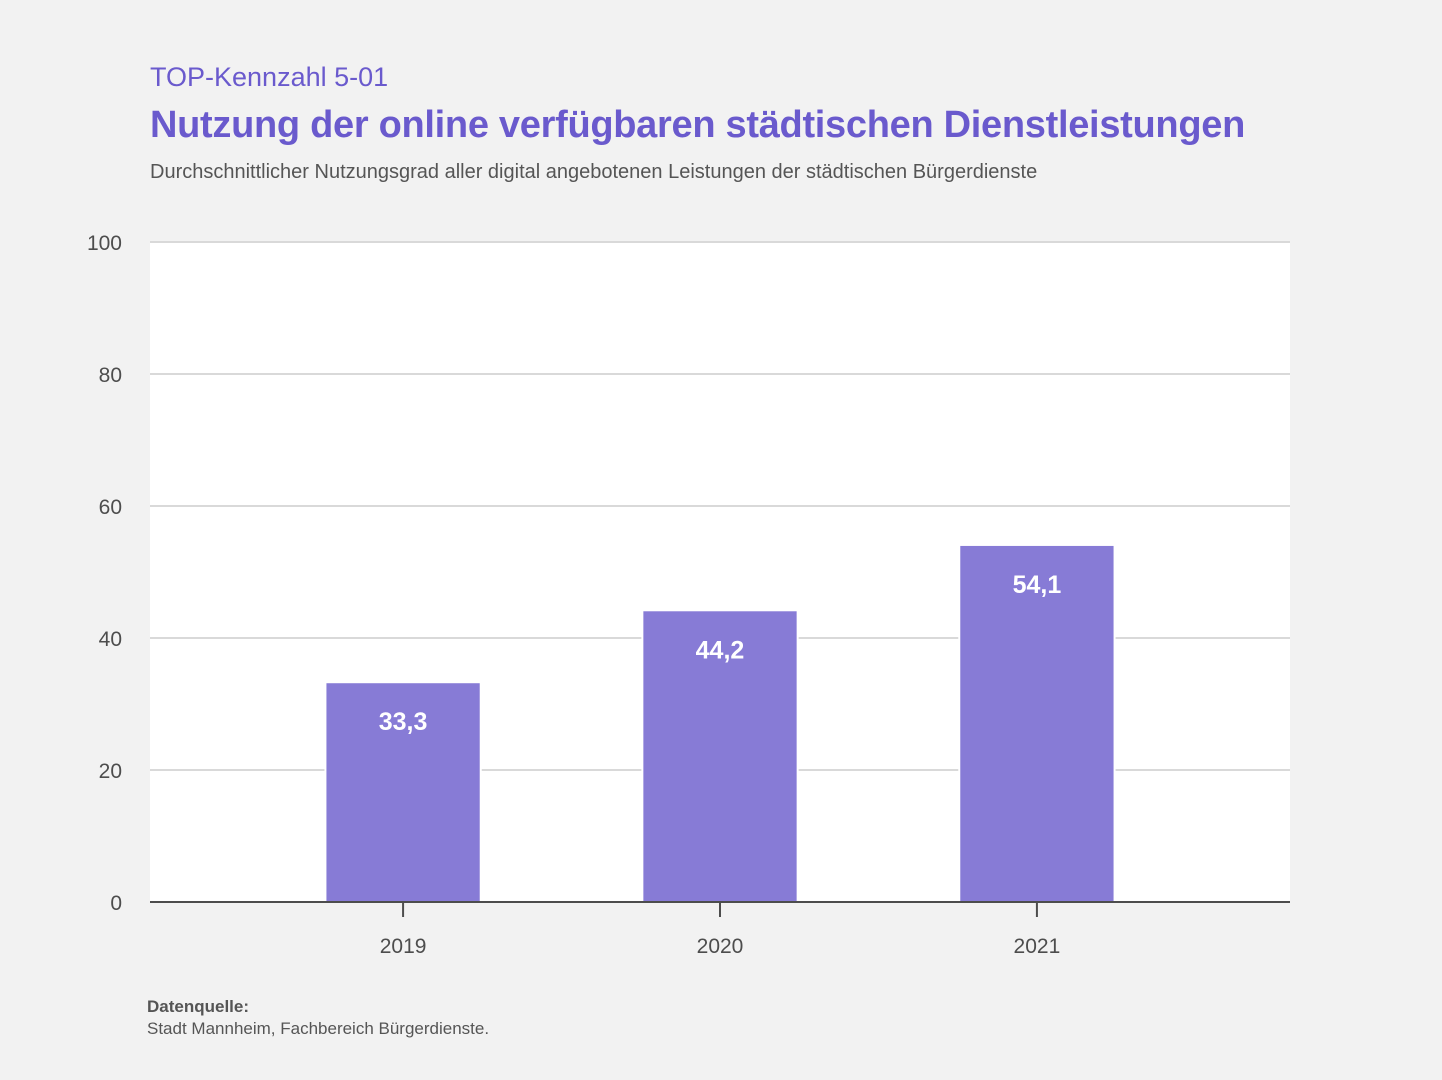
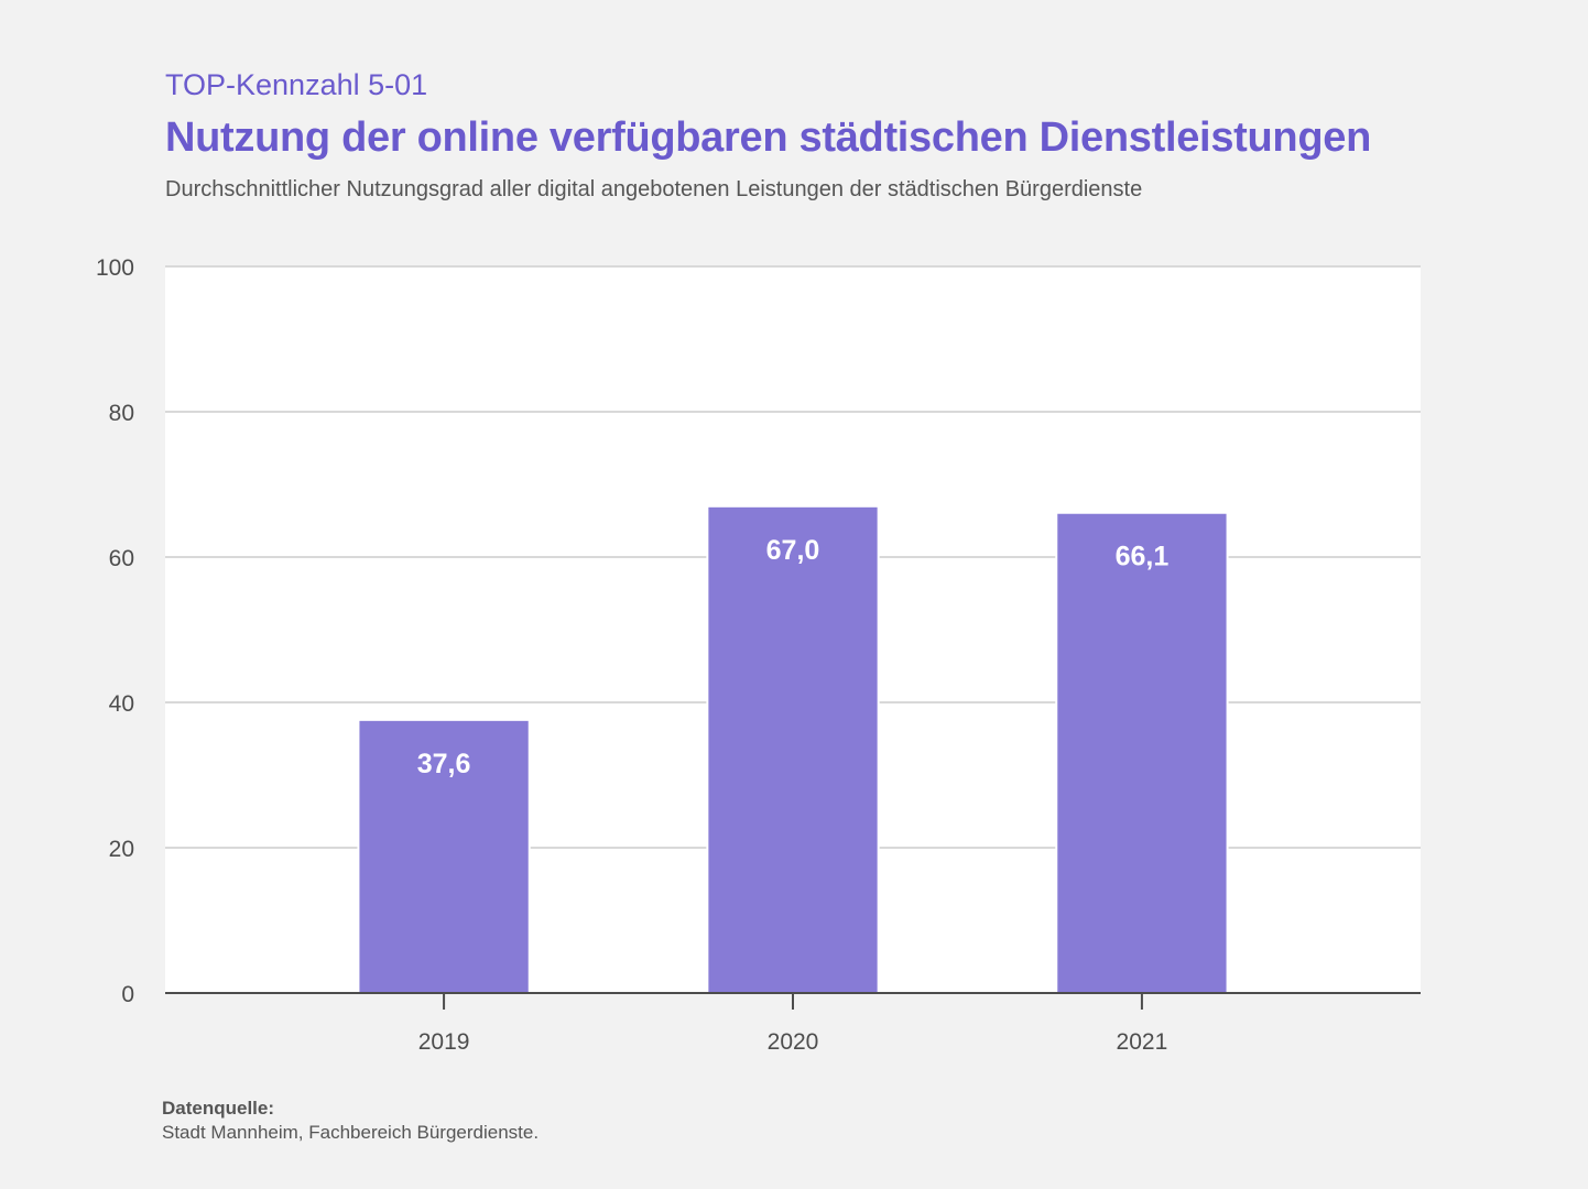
2019: 33,3 -> 37,6
2020: 44,2 -> 67,0
2021: 54,1 -> 66,1
